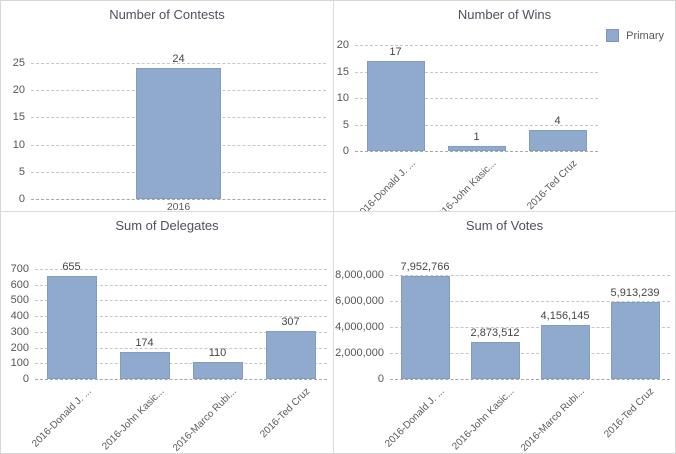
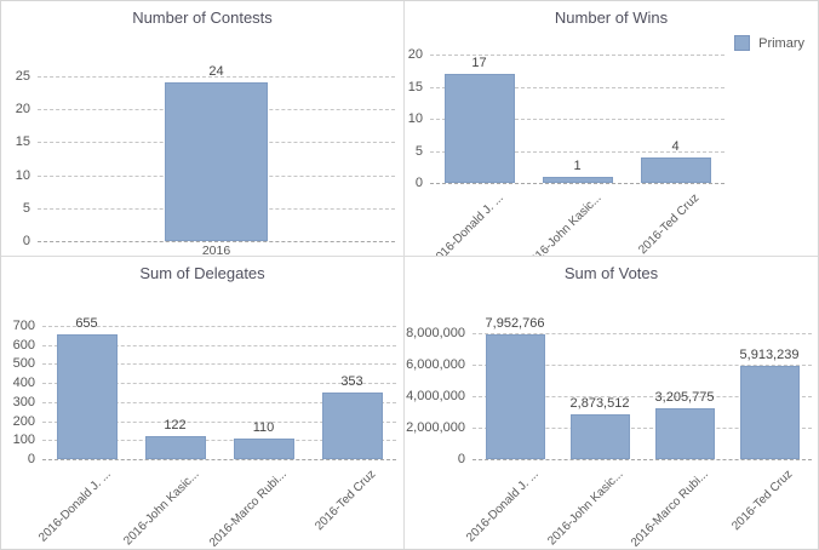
Sum of Delegates/2016-John Kasic...: 174 -> 122
Sum of Delegates/2016-Ted Cruz: 307 -> 353
Sum of Votes/2016-Marco Rubi...: 4,156,145 -> 3,205,775
